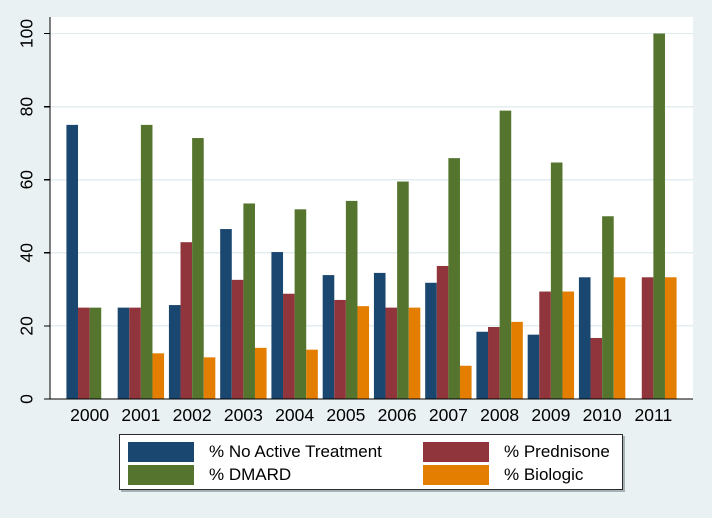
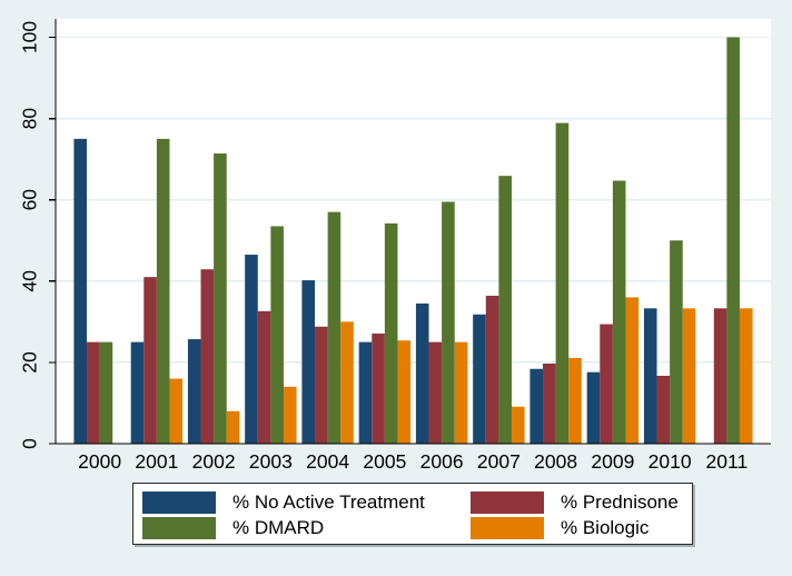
% Prednisone/2001: 25 -> 41
% Biologic/2001: 12 -> 16
% Biologic/2002: 11 -> 8
% DMARD/2004: 52 -> 57
% Biologic/2004: 14 -> 30
% No Active Treatment/2005: 34 -> 25
% Biologic/2009: 29 -> 36
